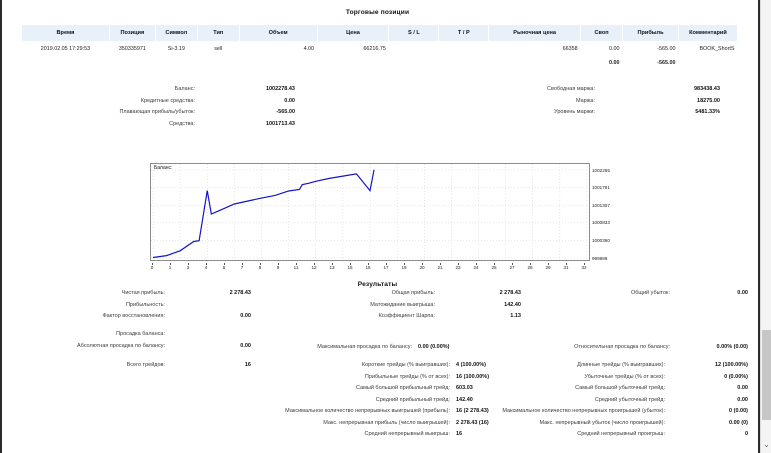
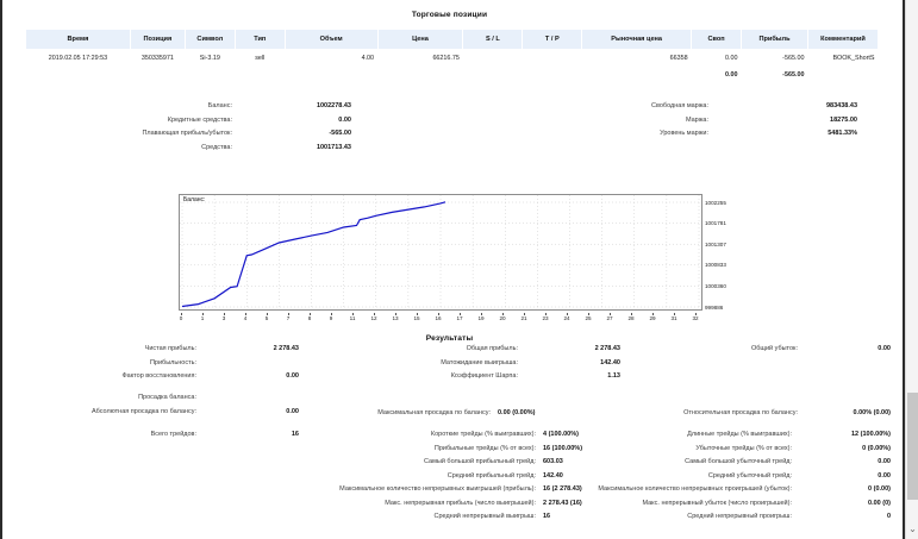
4: 1001700 -> 1001000
16: 1001700 -> 1002200
